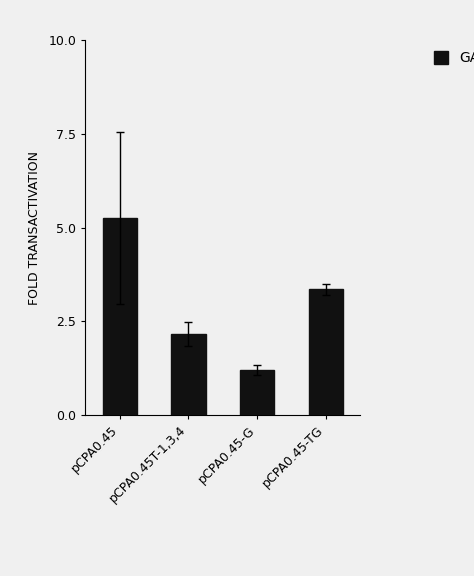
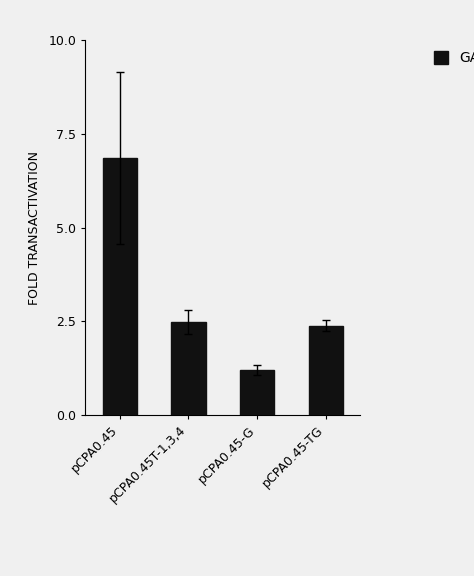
pCPA0.45: 5.25 -> 6.85
pCPA0.45T-1,3,4: 2.15 -> 2.48
pCPA0.45-TG: 3.35 -> 2.38
